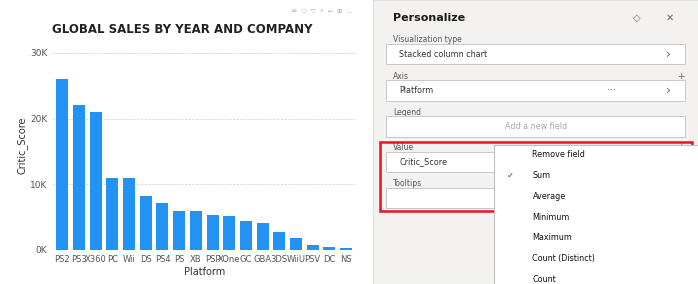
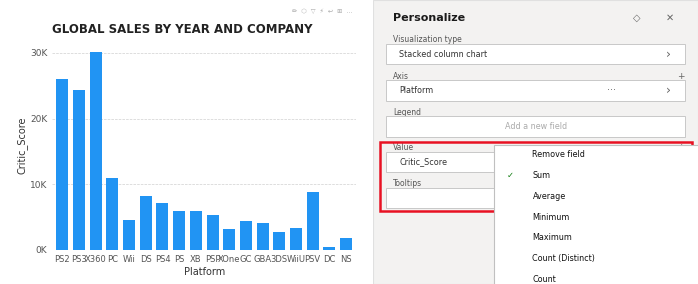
PS3: 22.0K -> 24.4K
X360: 21.0K -> 30.2K
Wii: 11.0K -> 4.6K
XOne: 5.1K -> 3.2K
WiiU: 1.8K -> 3.4K
PSV: 0.7K -> 8.8K
NS: 0.3K -> 1.8K
